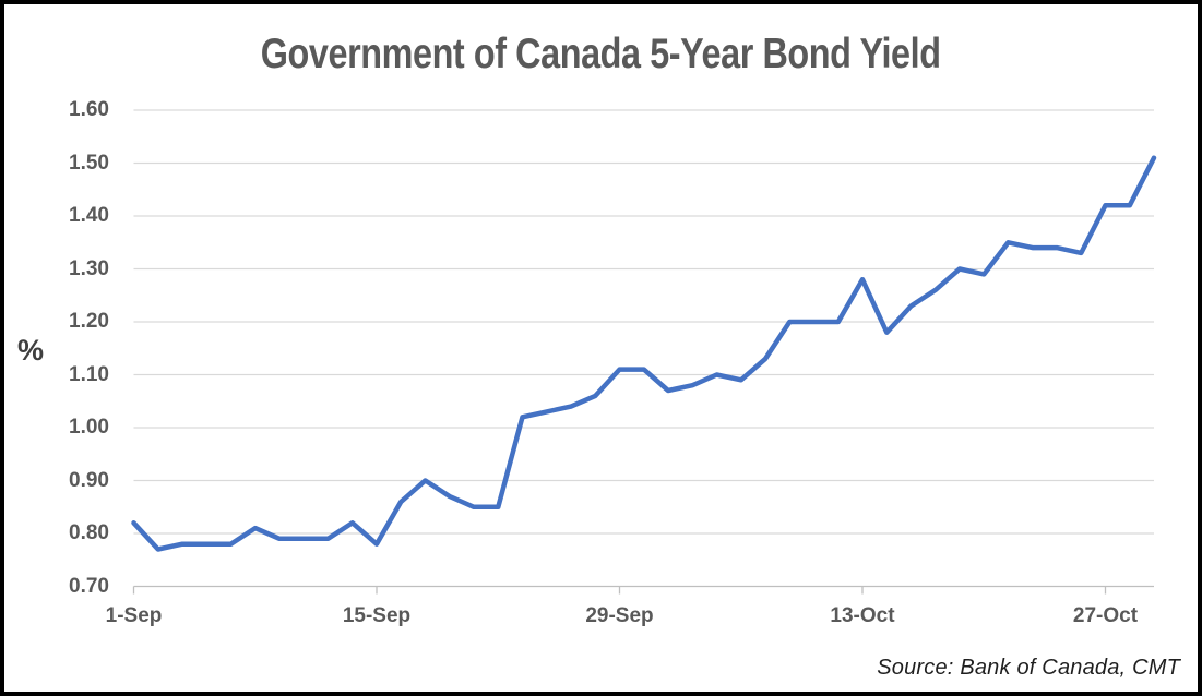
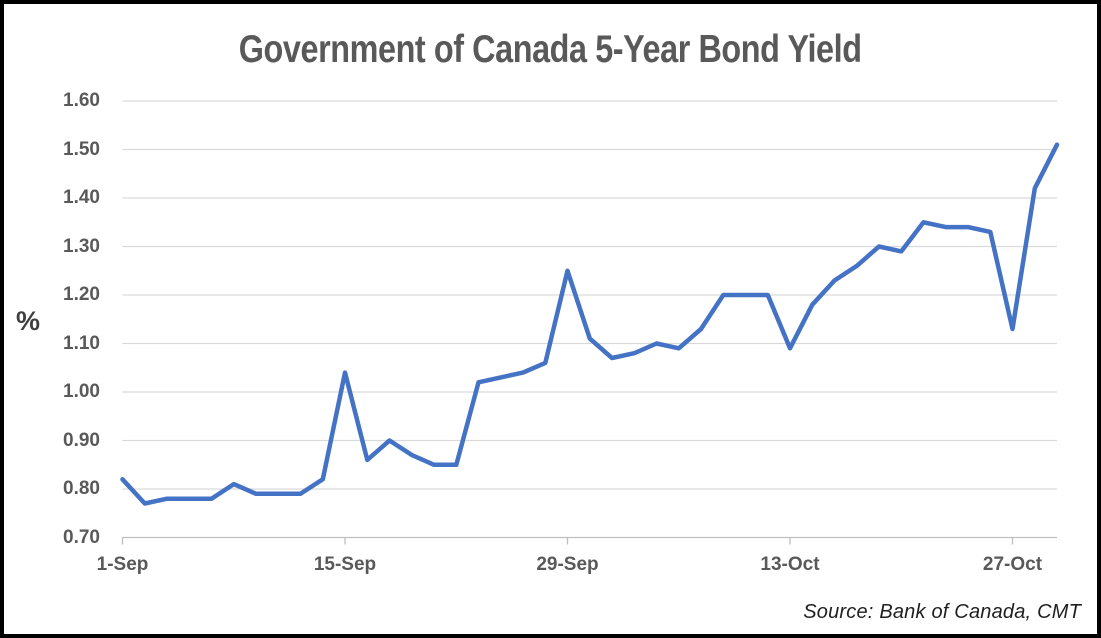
15-Sep: 0.78 -> 1.04
29-Sep: 1.11 -> 1.25
13-Oct: 1.28 -> 1.09
27-Oct: 1.42 -> 1.13
